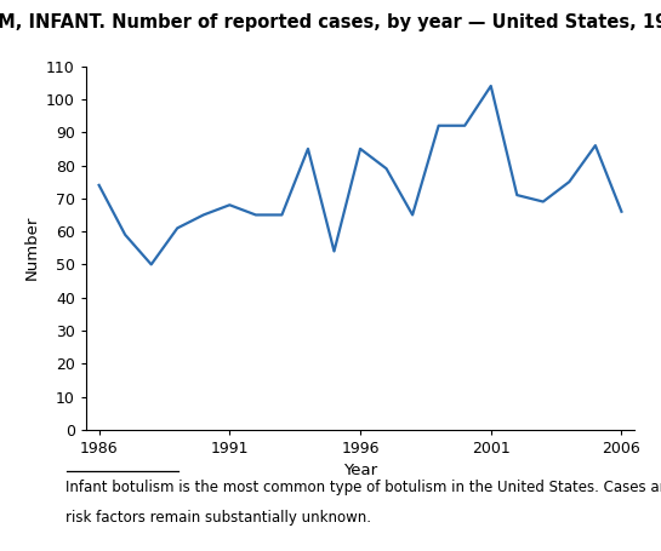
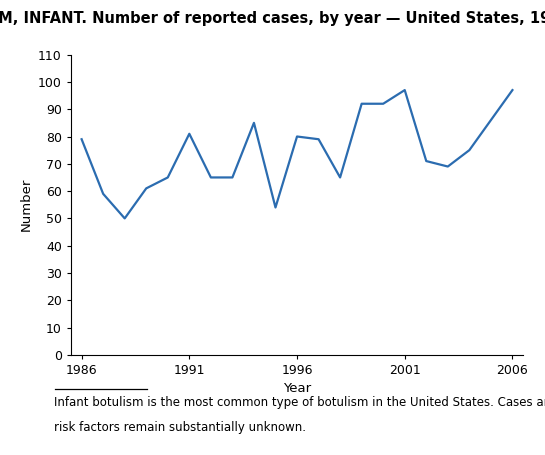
1986: 74 -> 79
1991: 68 -> 81
1996: 85 -> 80
2001: 104 -> 97
2006: 66 -> 97
